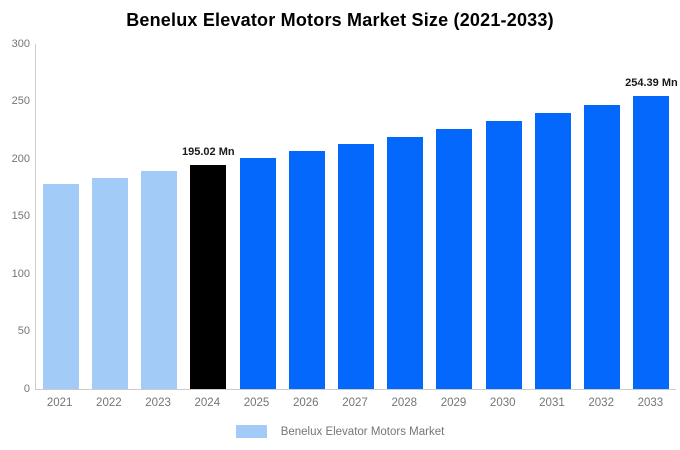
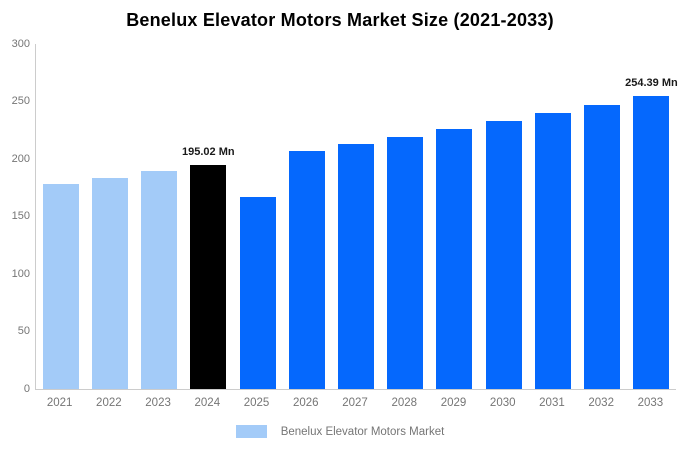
2025: 201 -> 167
